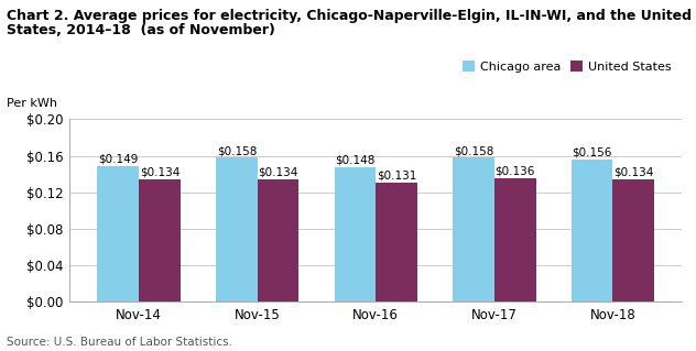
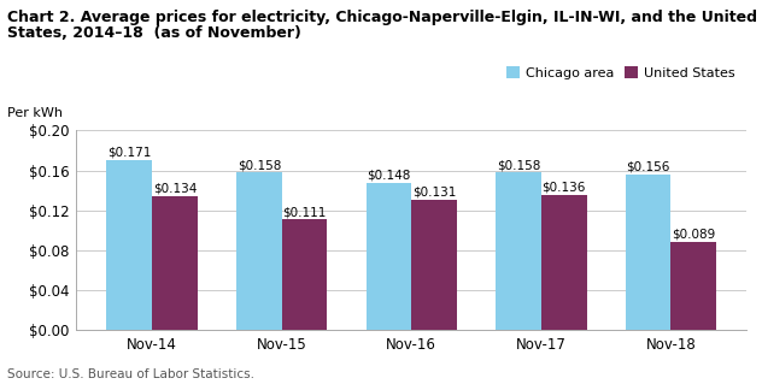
Chicago area/Nov-14: $0.149 -> $0.171
United States/Nov-15: $0.134 -> $0.111
United States/Nov-18: $0.134 -> $0.089
